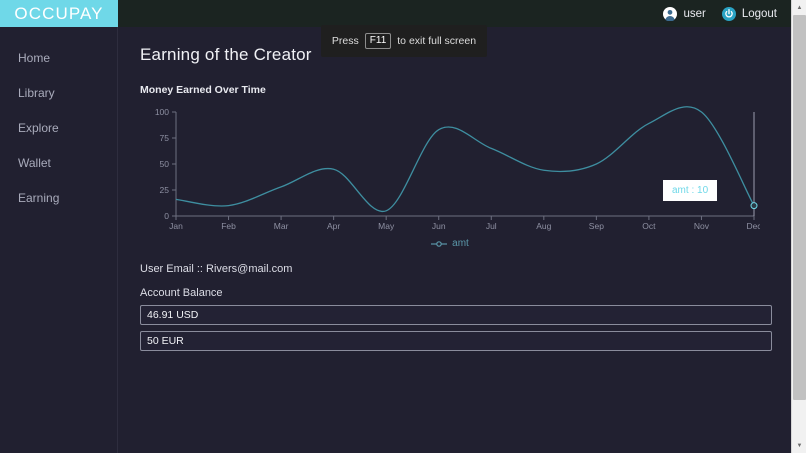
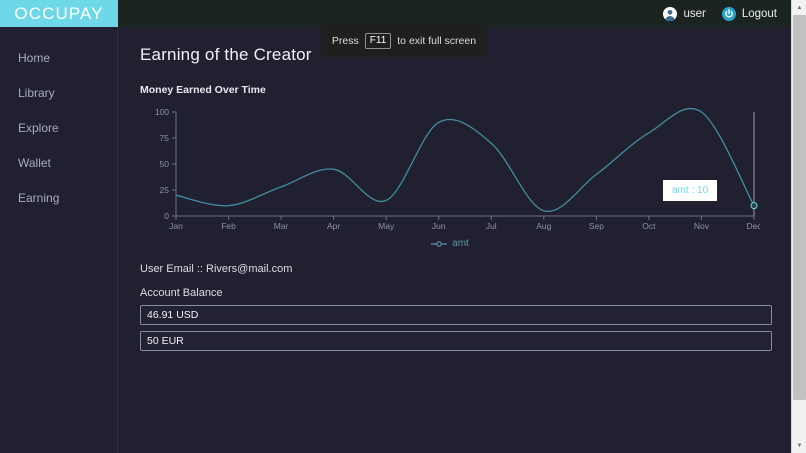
Jan: 16 -> 20
May: 5 -> 15
Jun: 83 -> 90
Jul: 65 -> 70
Aug: 44 -> 5
Sep: 50 -> 40
Oct: 89 -> 80
